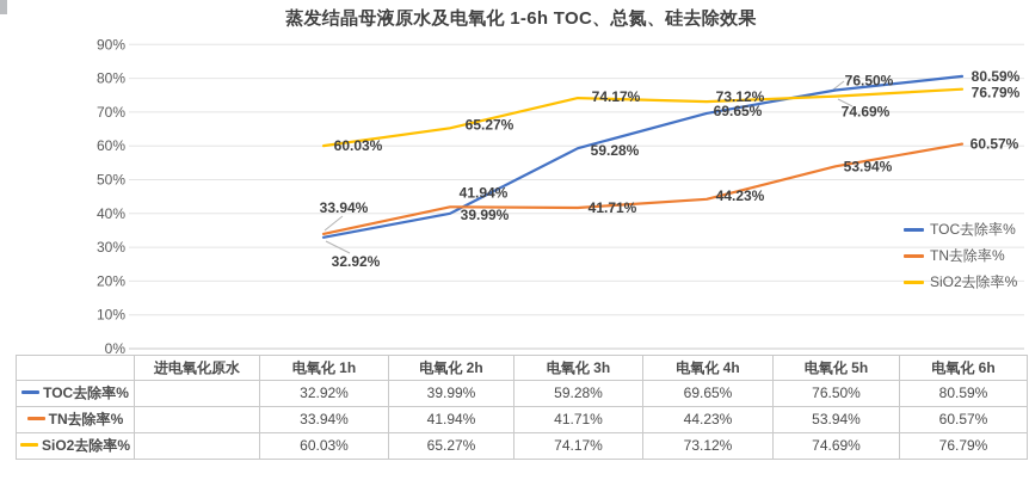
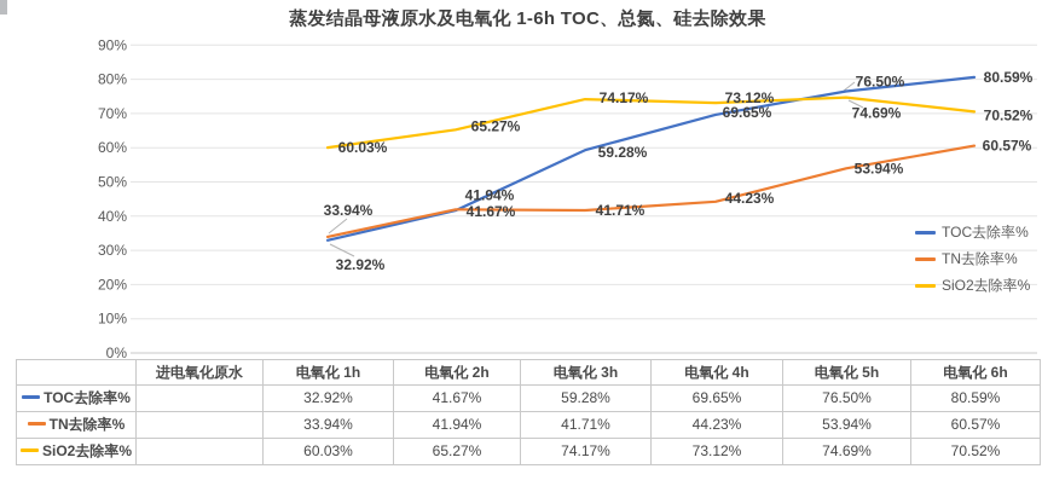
TOC去除率%/电氧化 2h: 39.99% -> 41.67%
SiO2去除率%/电氧化 6h: 76.79% -> 70.52%
